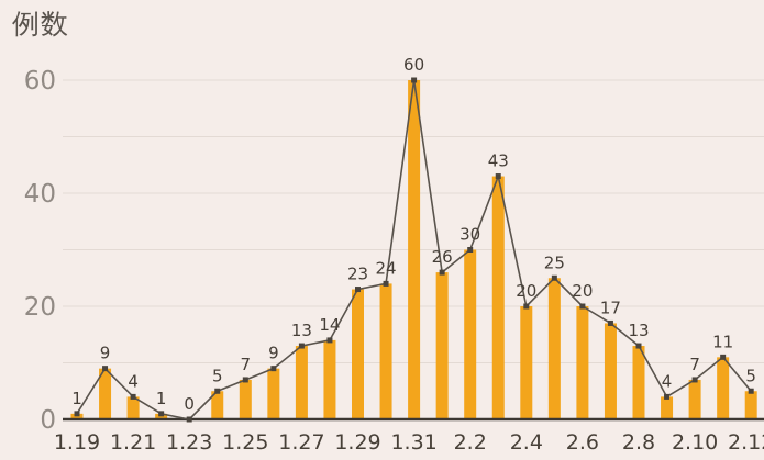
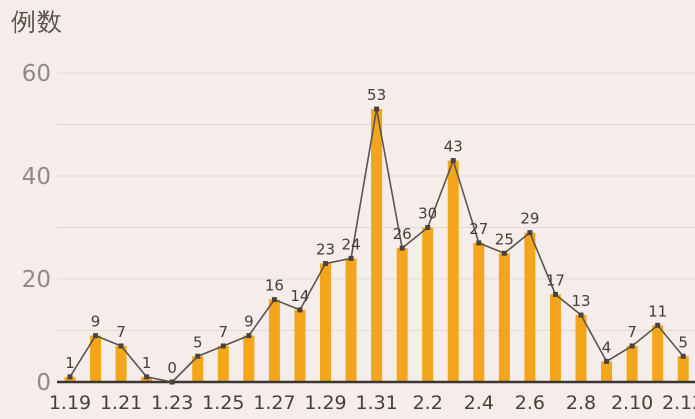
1.21: 4 -> 7
1.27: 13 -> 16
1.31: 60 -> 53
2.4: 20 -> 27
2.6: 20 -> 29
